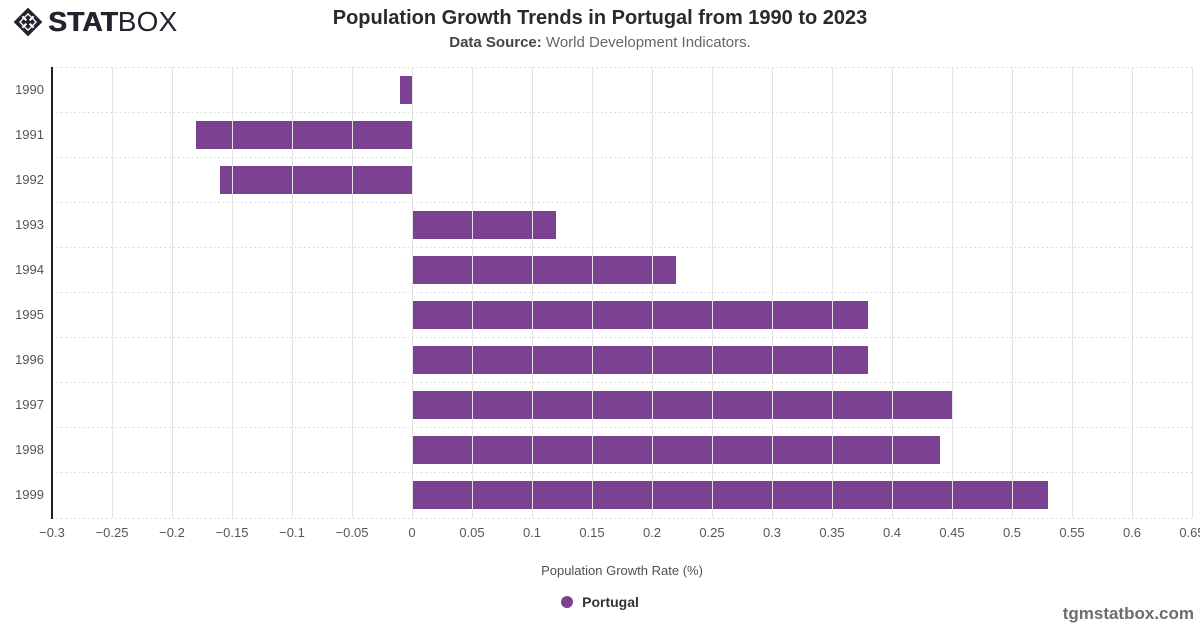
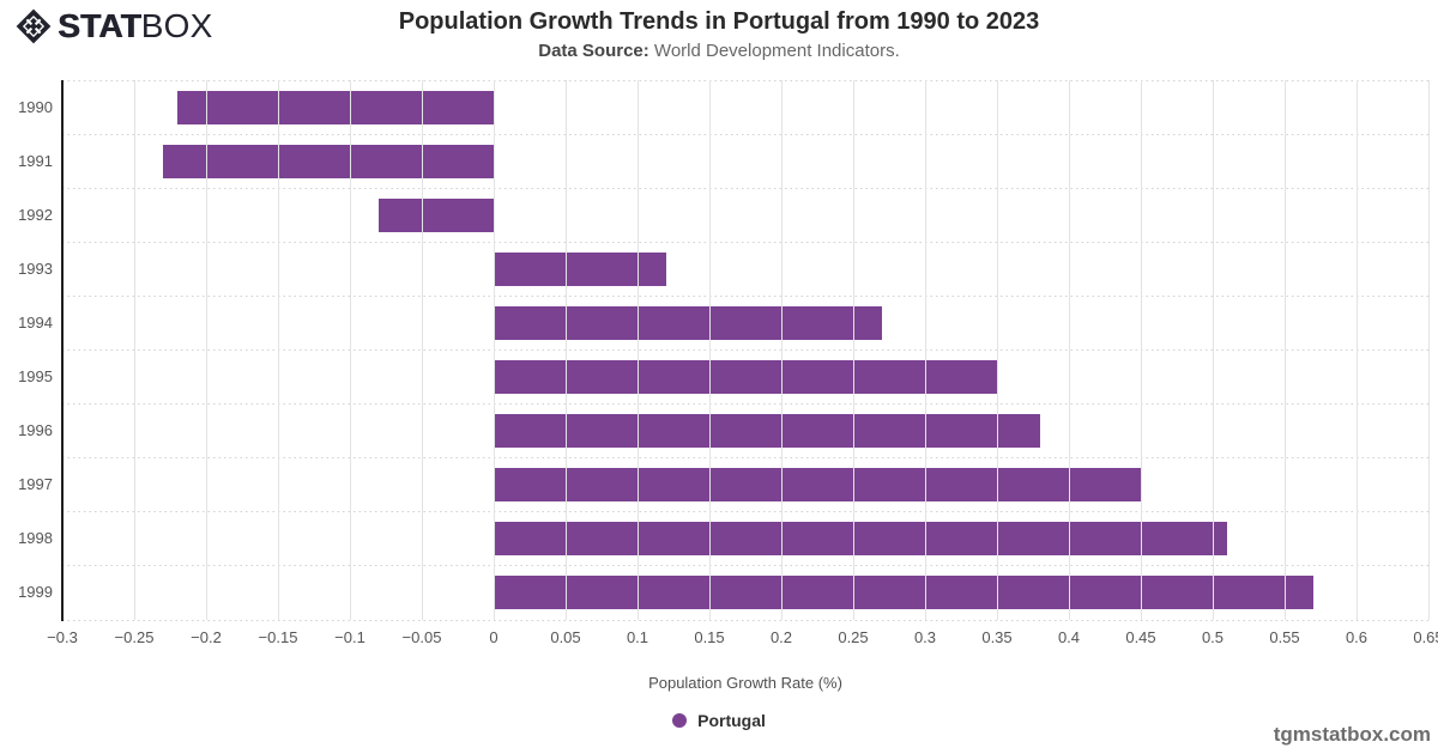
1990: -0.01 -> -0.22
1991: -0.18 -> -0.23
1992: -0.16 -> -0.08
1994: 0.22 -> 0.27
1995: 0.38 -> 0.35
1998: 0.44 -> 0.51
1999: 0.53 -> 0.57
